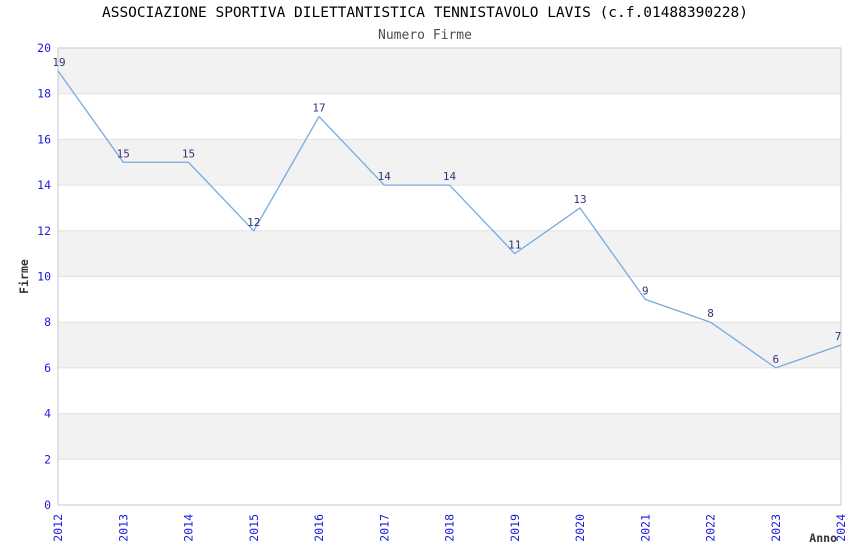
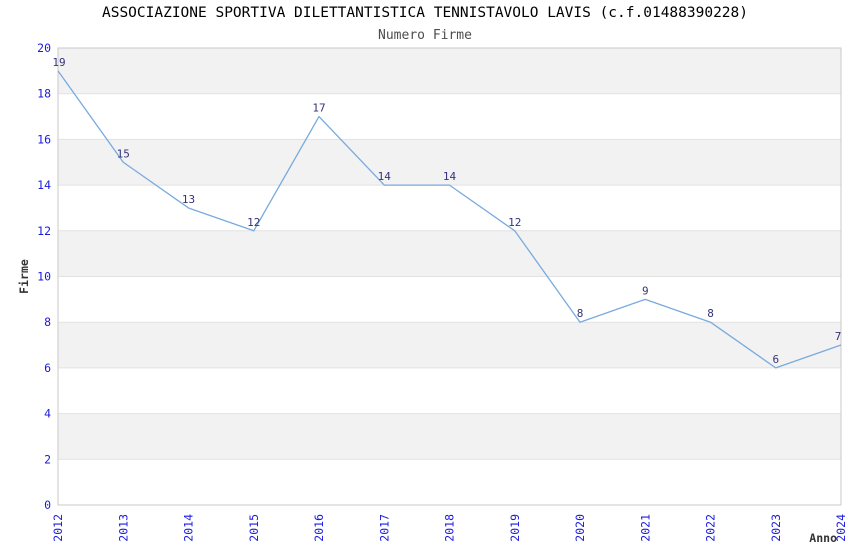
2014: 15 -> 13
2019: 11 -> 12
2020: 13 -> 8
